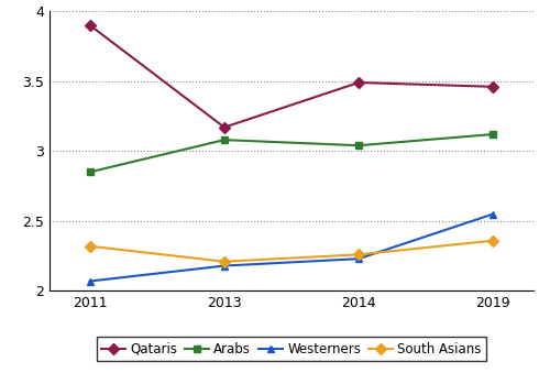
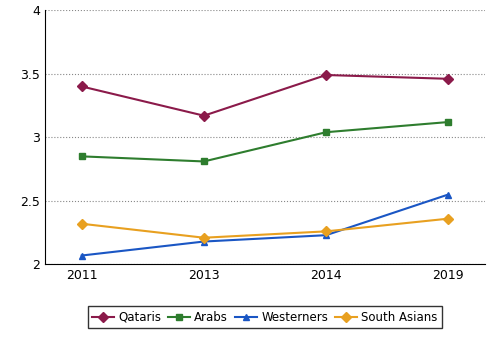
Qataris/2011: 3.90 -> 3.40
Arabs/2013: 3.08 -> 2.81
